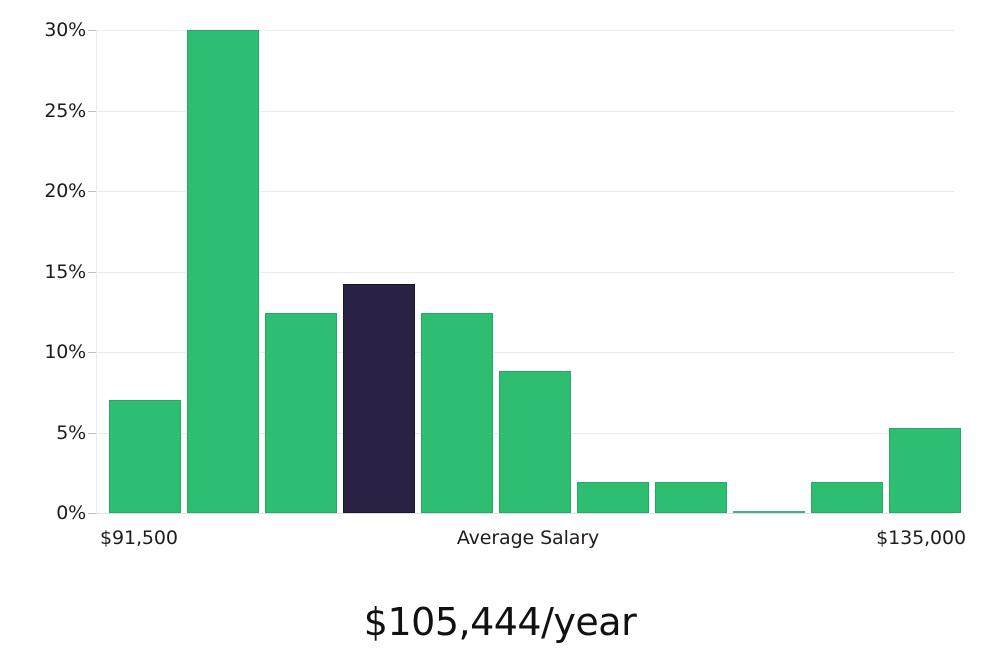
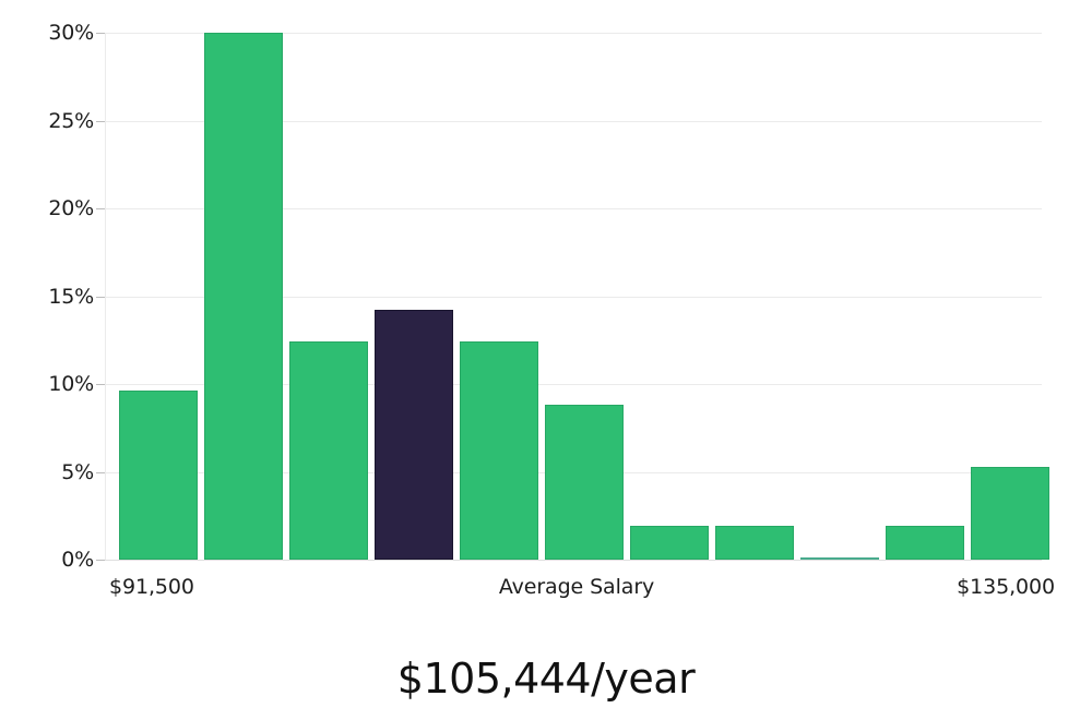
$91,500: 7.0% -> 9.6%
